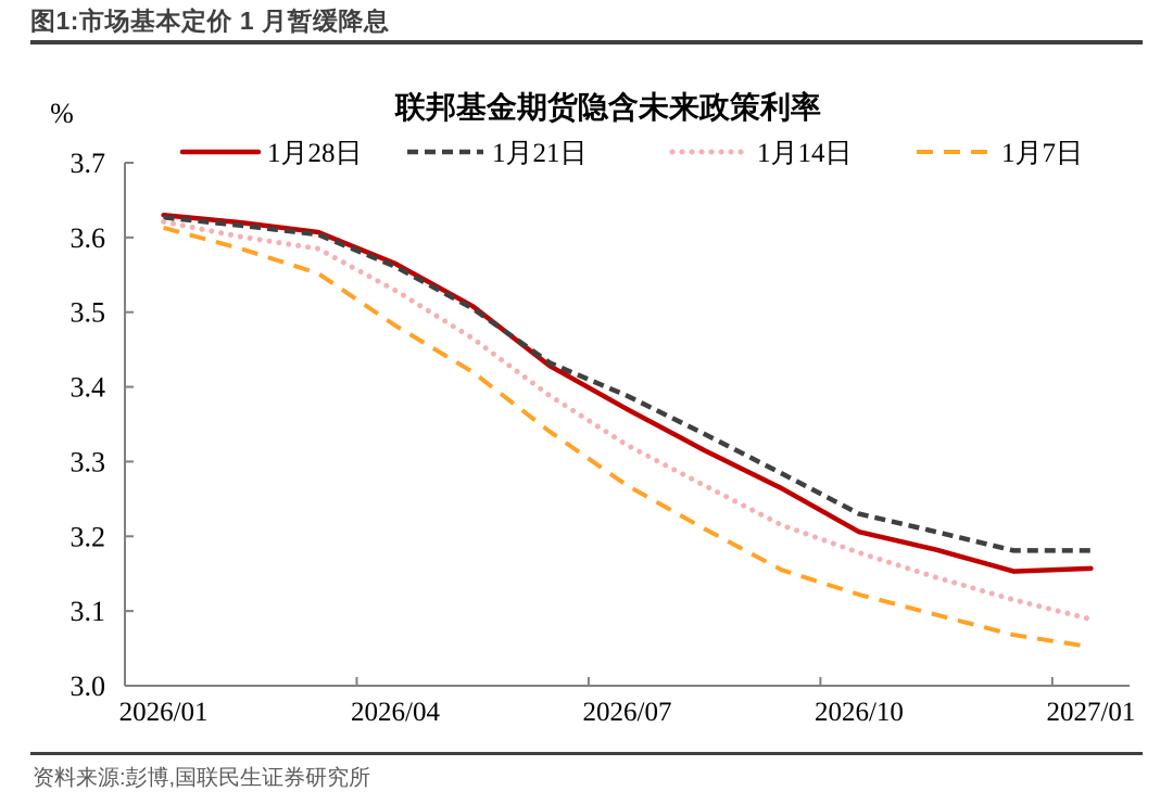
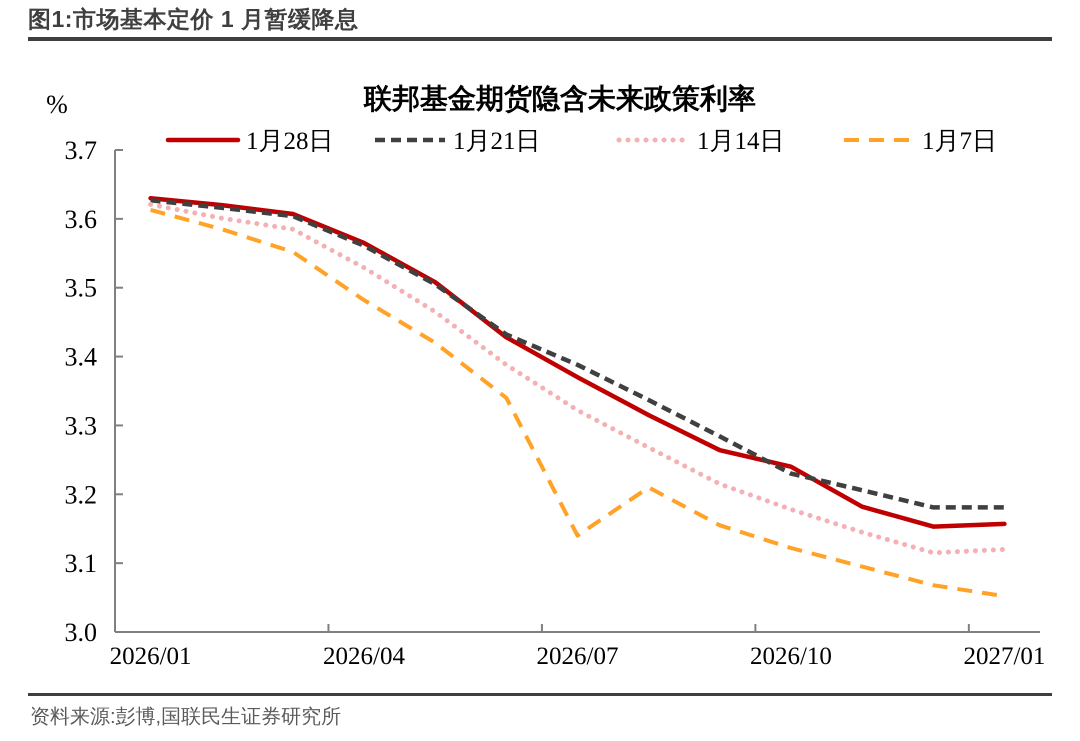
1月7日/2026/07: 3.27 -> 3.14
1月28日/2026/10: 3.21 -> 3.24
1月14日/2027/01: 3.09 -> 3.12
